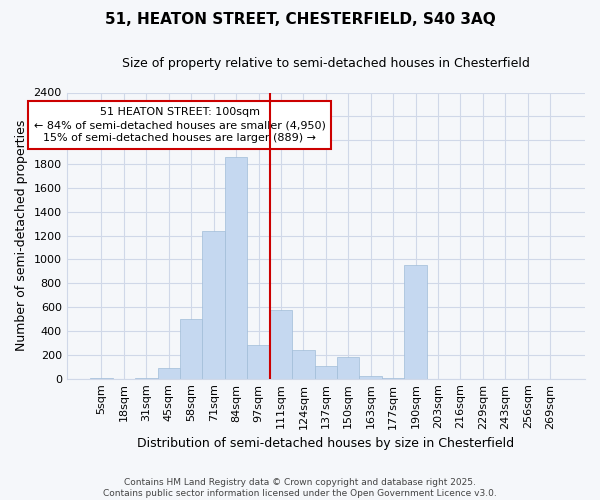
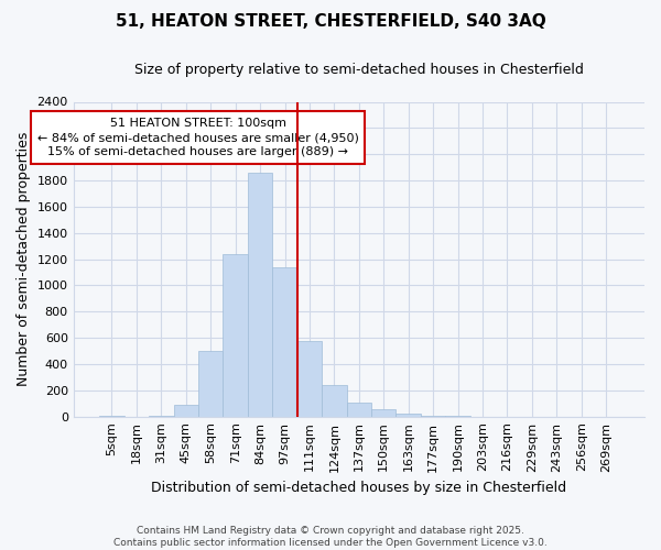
97sqm: 280 -> 1140
150sqm: 180 -> 60
190sqm: 950 -> 0
